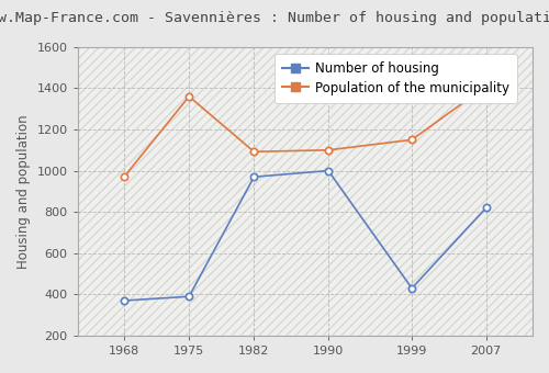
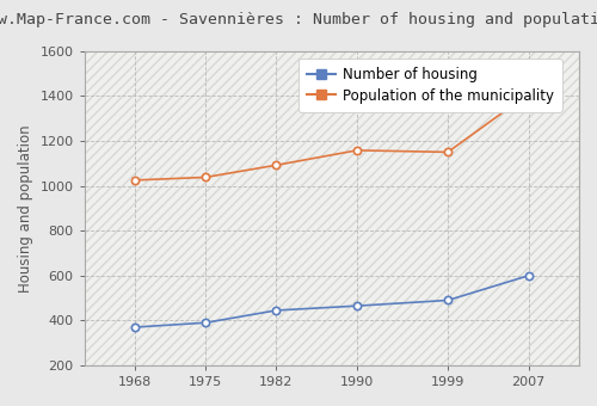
Population of the municipality/1968: 970 -> 1020
Population of the municipality/1975: 1360 -> 1040
Number of housing/1982: 970 -> 440
Number of housing/1990: 1000 -> 460
Population of the municipality/1990: 1100 -> 1160
Number of housing/1999: 430 -> 490
Number of housing/2007: 820 -> 600
